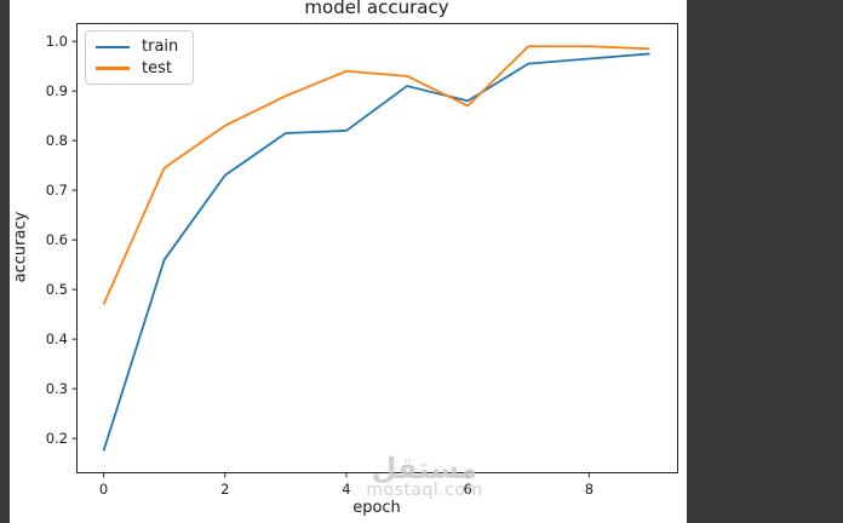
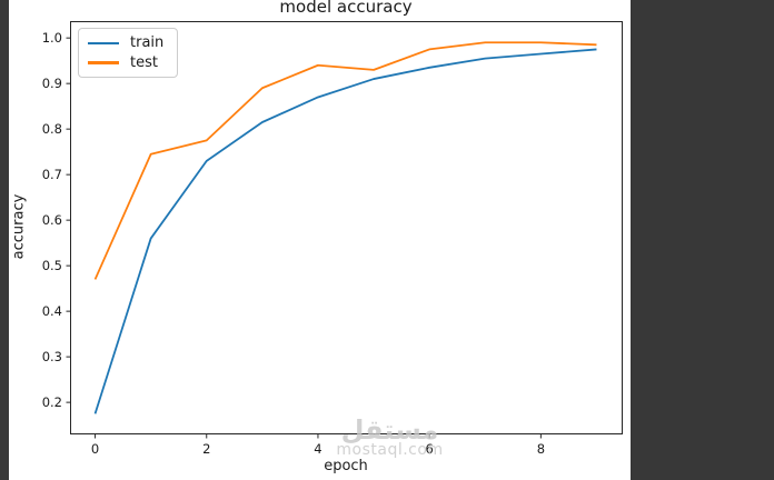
test/2: 0.83 -> 0.78
train/4: 0.82 -> 0.87
train/6: 0.88 -> 0.94
test/6: 0.87 -> 0.97
